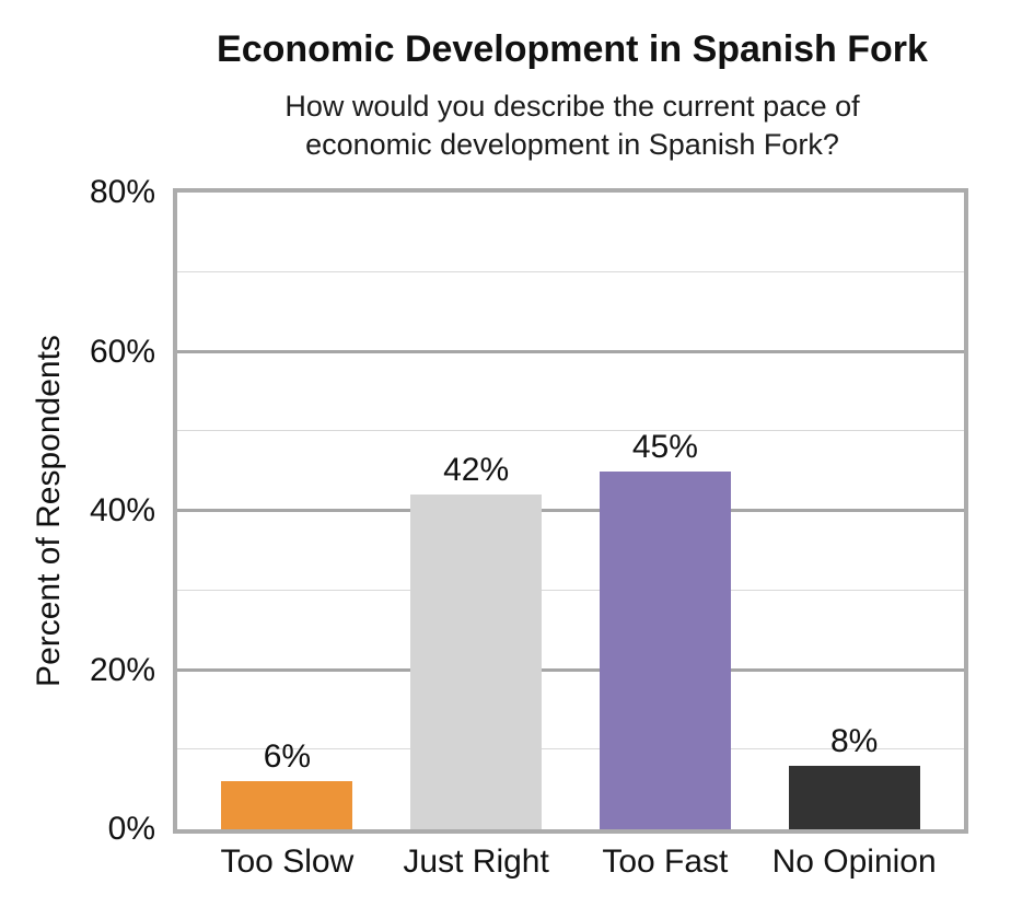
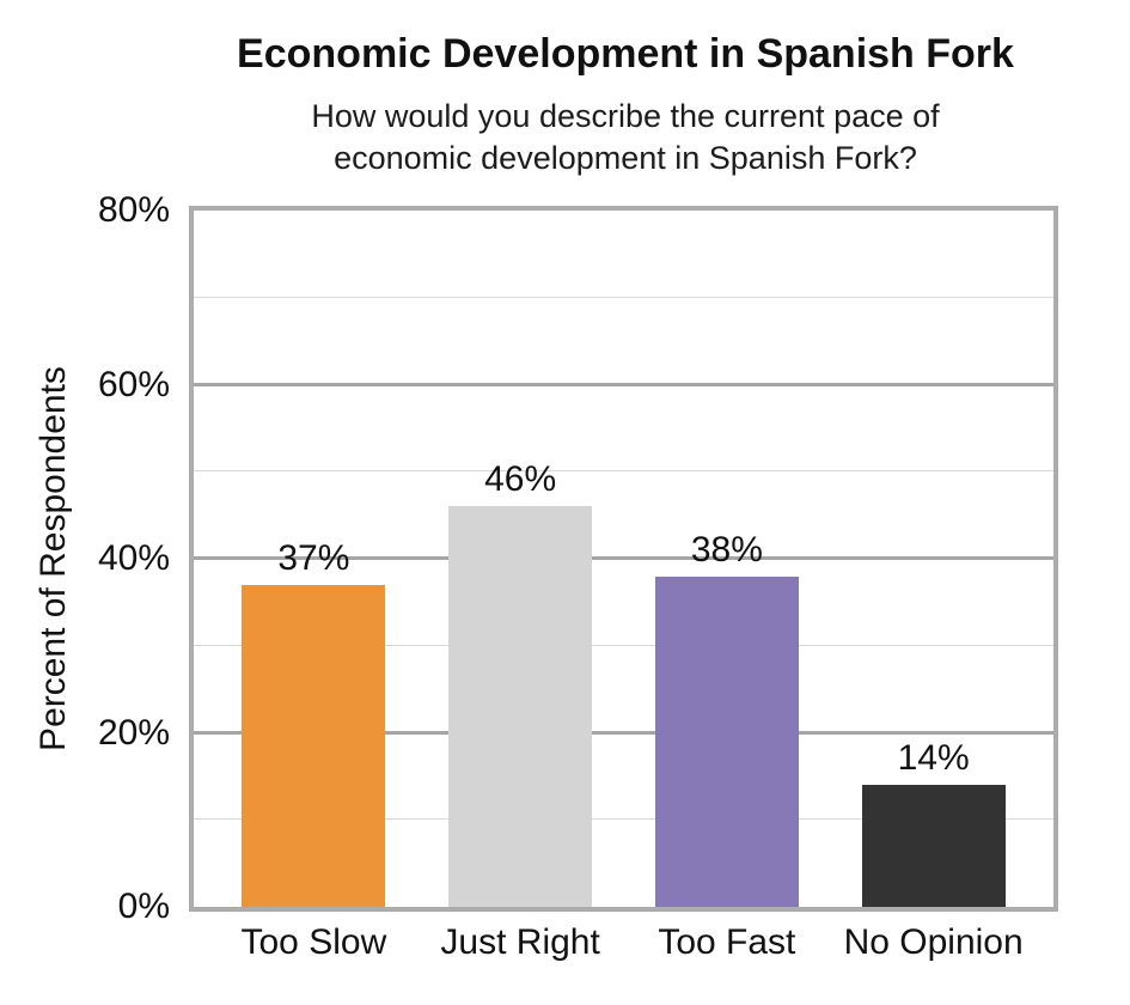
Too Slow: 6% -> 37%
Just Right: 42% -> 46%
Too Fast: 45% -> 38%
No Opinion: 8% -> 14%
